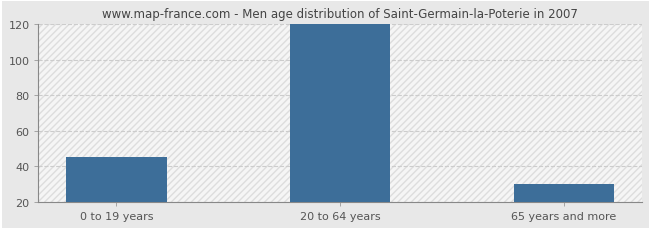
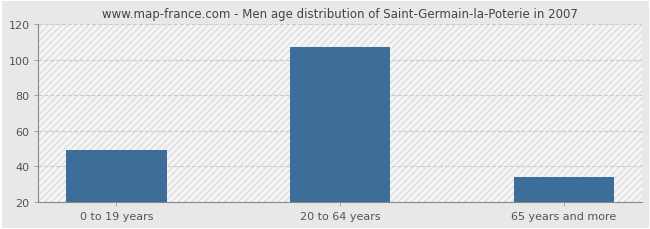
0 to 19 years: 45 -> 49
20 to 64 years: 120 -> 107
65 years and more: 30 -> 34
